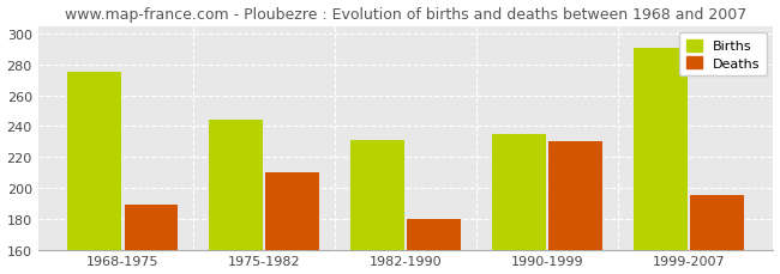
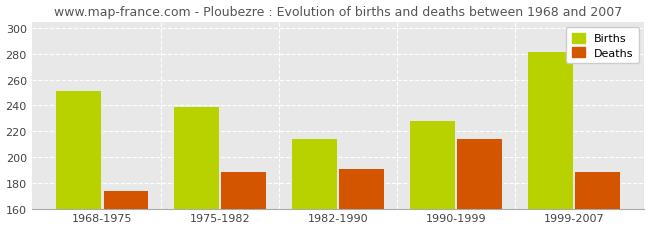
Births/1968-1975: 275 -> 251
Deaths/1968-1975: 189 -> 174
Births/1975-1982: 244 -> 239
Deaths/1975-1982: 210 -> 188
Births/1982-1990: 231 -> 214
Deaths/1982-1990: 180 -> 191
Births/1990-1999: 235 -> 228
Deaths/1990-1999: 230 -> 214
Births/1999-2007: 291 -> 281
Deaths/1999-2007: 195 -> 188
